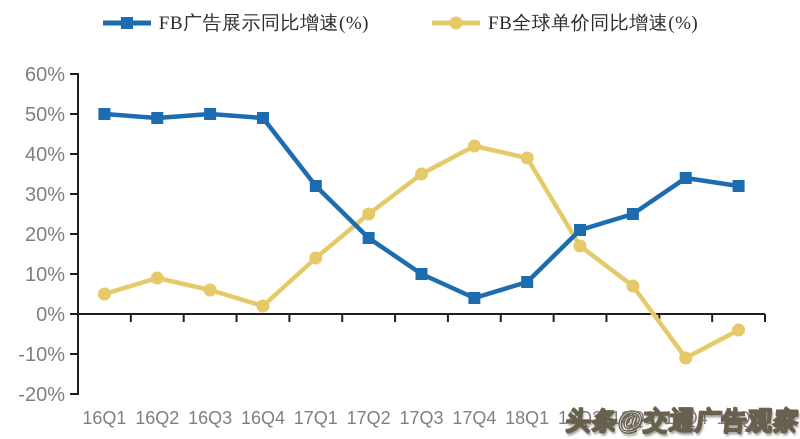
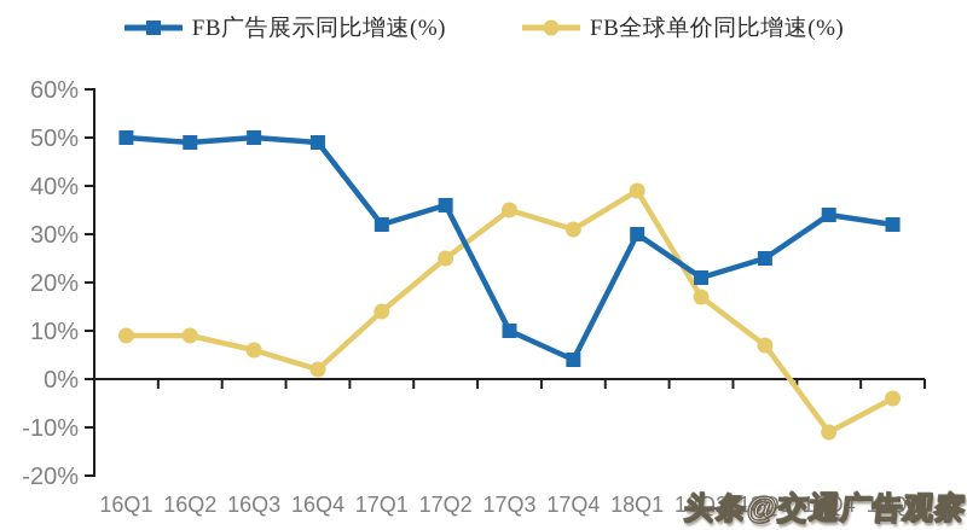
FB全球单价同比增速(%)/16Q1: 5% -> 9%
FB广告展示同比增速(%)/17Q2: 19% -> 36%
FB全球单价同比增速(%)/17Q4: 42% -> 31%
FB广告展示同比增速(%)/18Q1: 8% -> 30%
